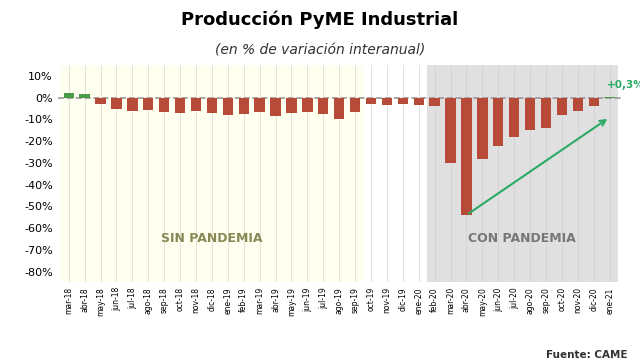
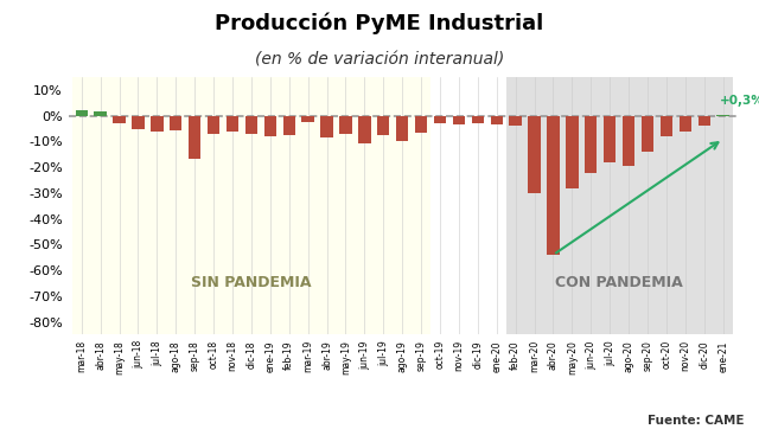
sep-18: -6.5% -> -16.5%
mar-19: -6.5% -> -2.5%
jun-19: -6.5% -> -10.5%
ago-20: -15.0% -> -19.5%
